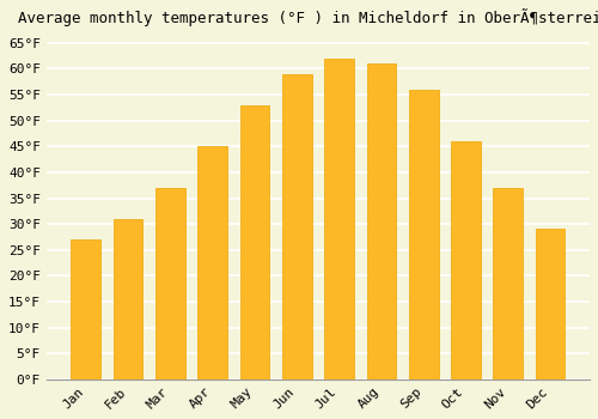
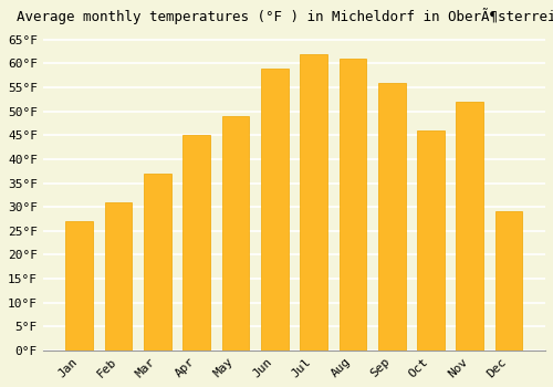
May: 53°F -> 49°F
Nov: 37°F -> 52°F
